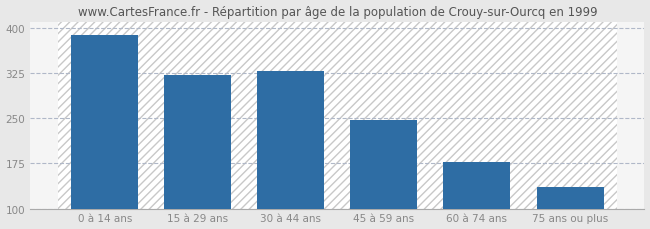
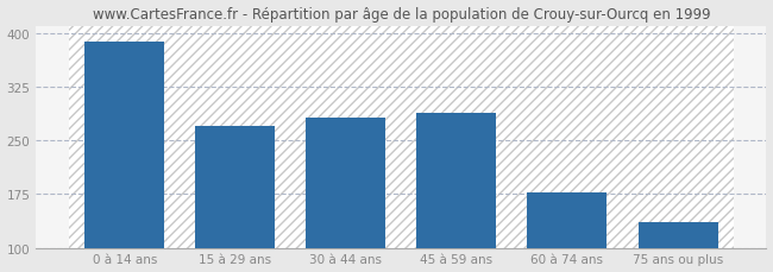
15 à 29 ans: 322 -> 270
30 à 44 ans: 328 -> 282
45 à 59 ans: 246 -> 288
